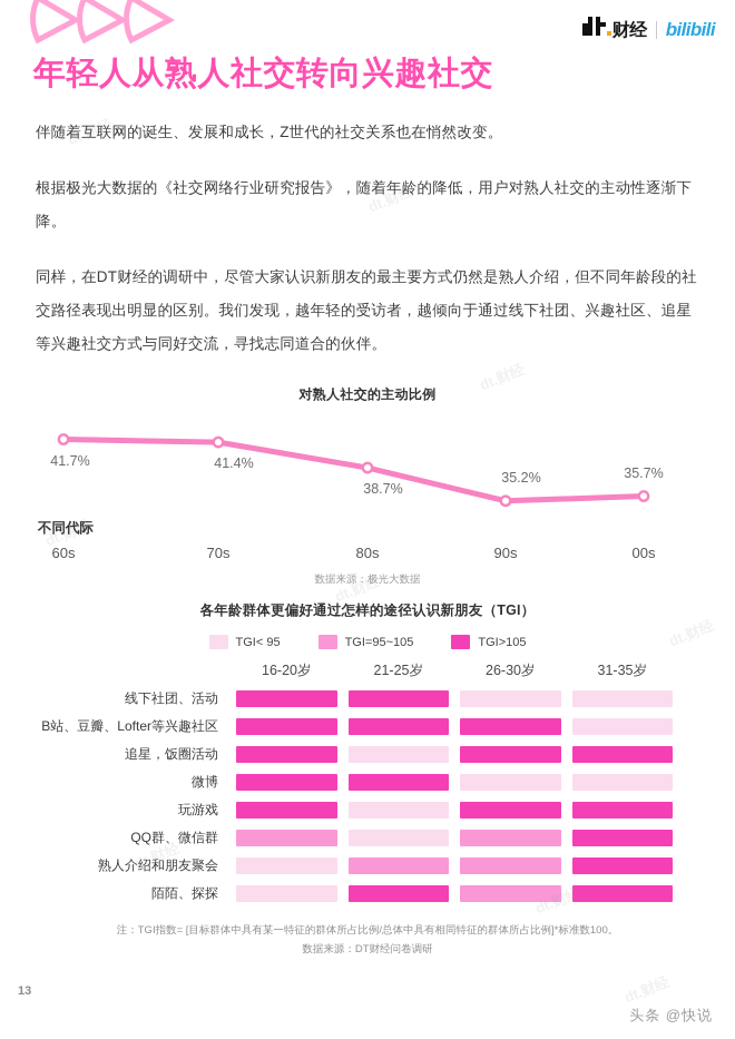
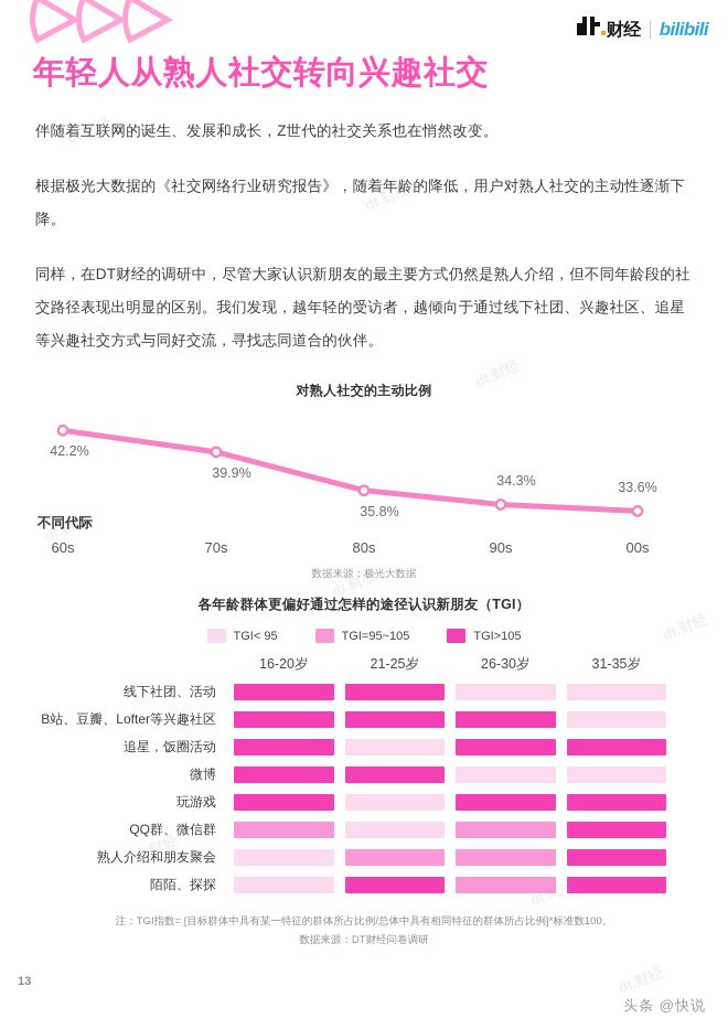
对熟人社交的主动比例/60s: 41.7% -> 42.2%
对熟人社交的主动比例/70s: 41.4% -> 39.9%
对熟人社交的主动比例/80s: 38.7% -> 35.8%
对熟人社交的主动比例/90s: 35.2% -> 34.3%
对熟人社交的主动比例/00s: 35.7% -> 33.6%
